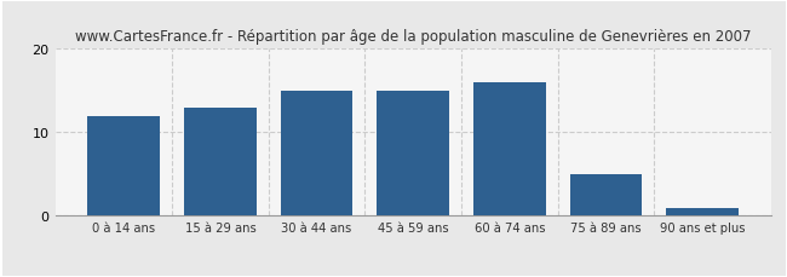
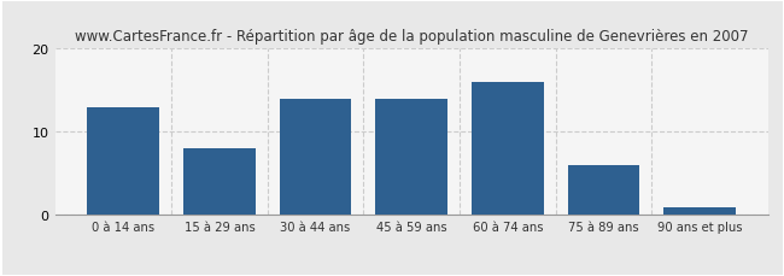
0 à 14 ans: 12 -> 13
15 à 29 ans: 13 -> 8
30 à 44 ans: 15 -> 14
45 à 59 ans: 15 -> 14
75 à 89 ans: 5 -> 6
